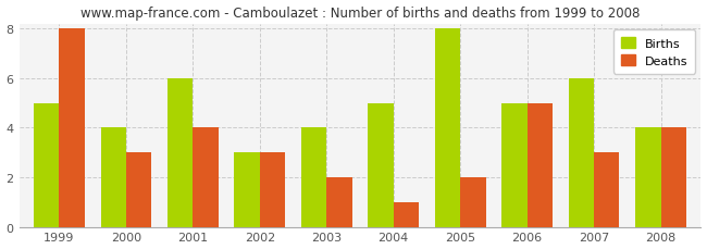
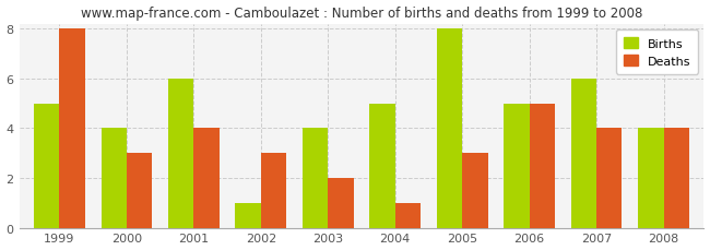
Births/2002: 3 -> 1
Deaths/2005: 2 -> 3
Deaths/2007: 3 -> 4
